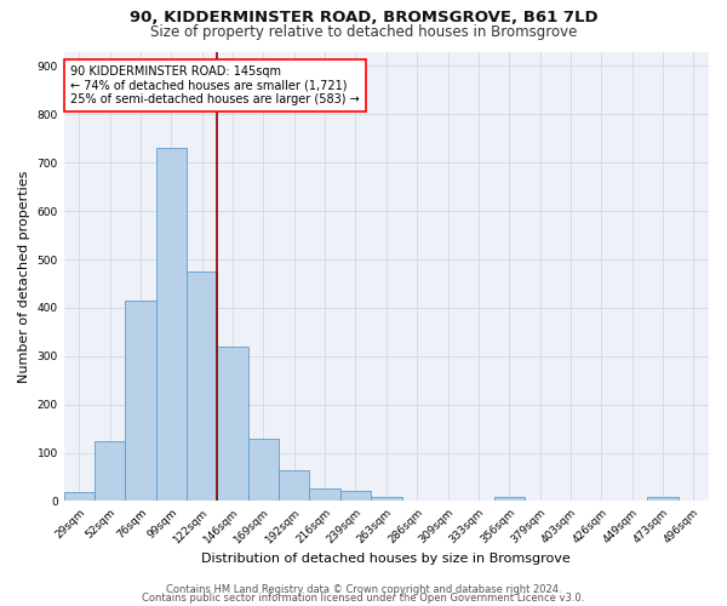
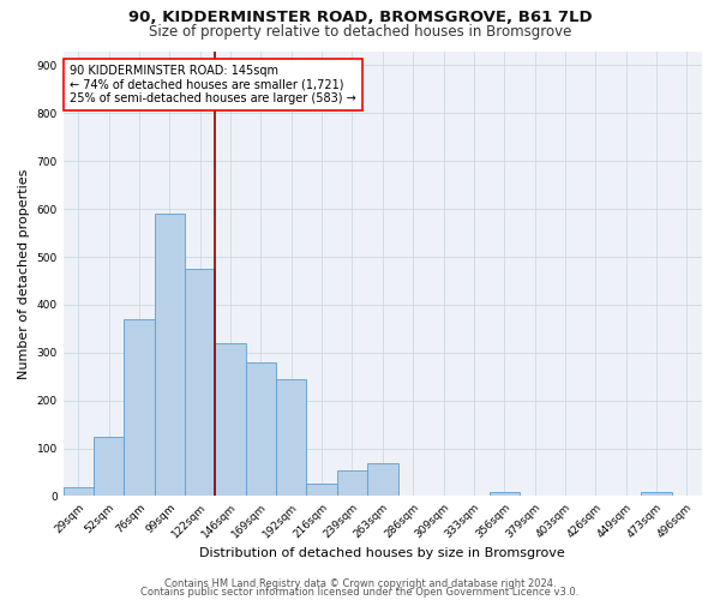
76sqm: 415 -> 370
99sqm: 730 -> 590
169sqm: 130 -> 280
192sqm: 65 -> 245
239sqm: 22 -> 55
263sqm: 9 -> 70
